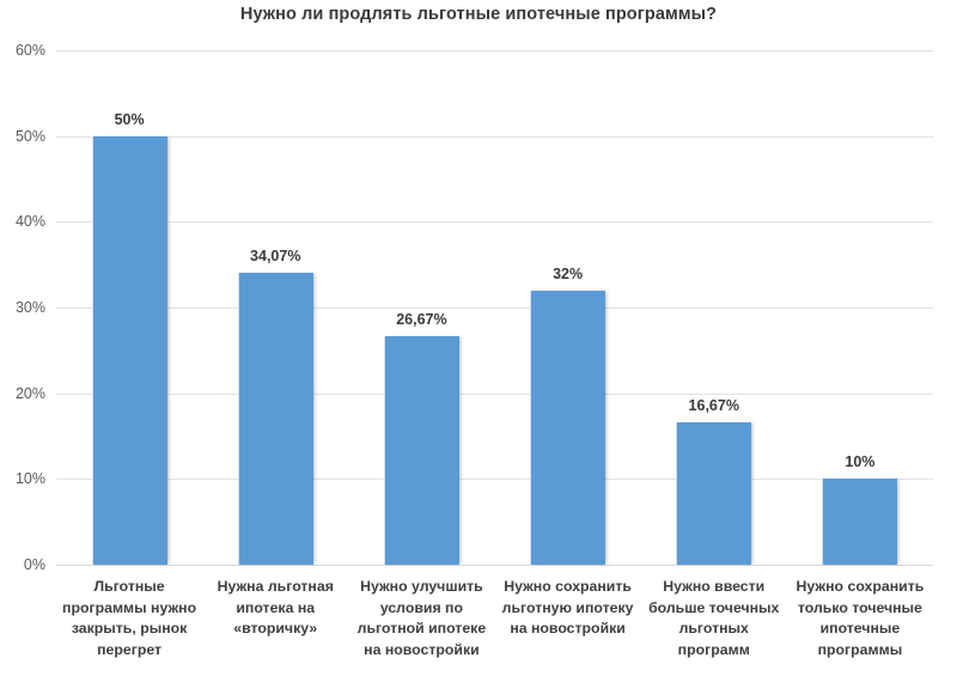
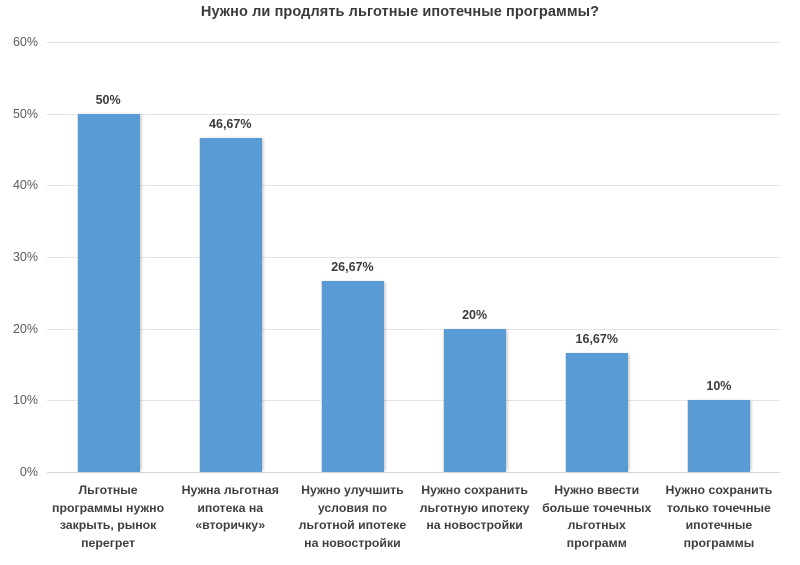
Нужна льготная ипотека на «вторичку»: 34,07% -> 46,67%
Нужно сохранить льготную ипотеку на новостройки: 32% -> 20%
